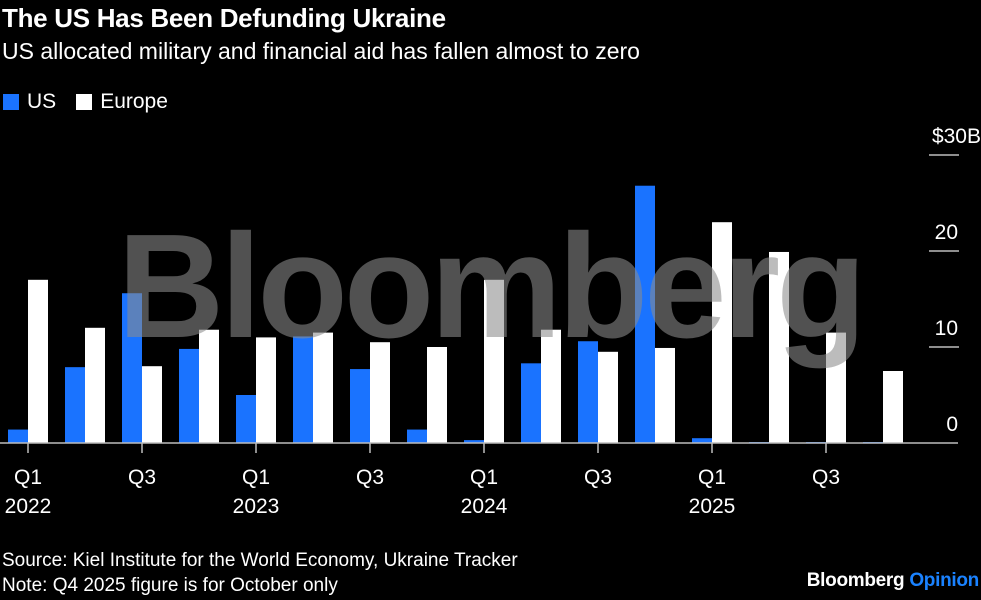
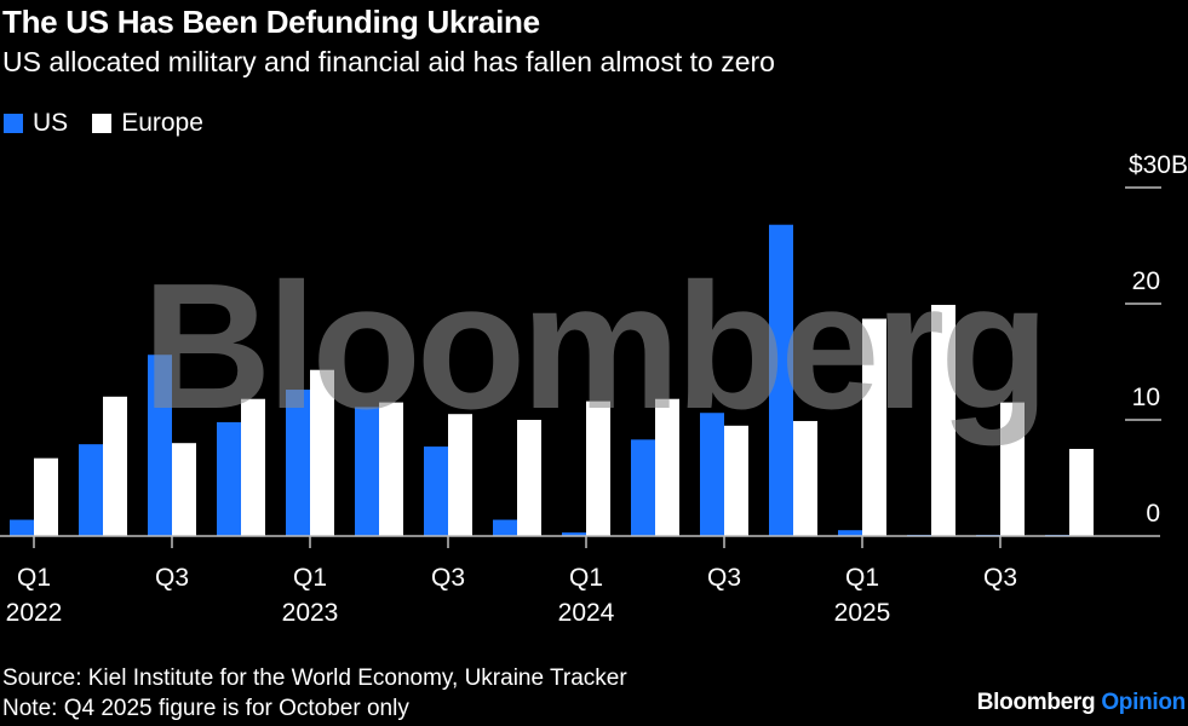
Europe/Q1 2022: 17 -> 7
US/Q1 2023: 5 -> 13
Europe/Q1 2023: 11 -> 14
Europe/Q1 2024: 17 -> 12
Europe/Q1 2025: 23 -> 19
